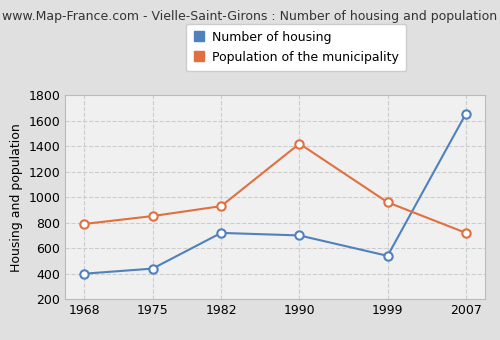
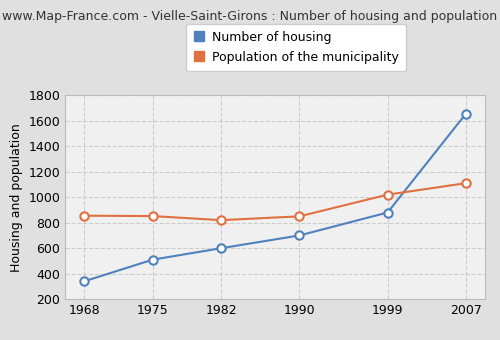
Number of housing/1968: 400 -> 340
Population of the municipality/1968: 790 -> 860
Number of housing/1975: 440 -> 510
Number of housing/1982: 720 -> 600
Population of the municipality/1982: 930 -> 820
Population of the municipality/1990: 1420 -> 850
Number of housing/1999: 540 -> 880
Population of the municipality/1999: 960 -> 1020
Population of the municipality/2007: 720 -> 1110
